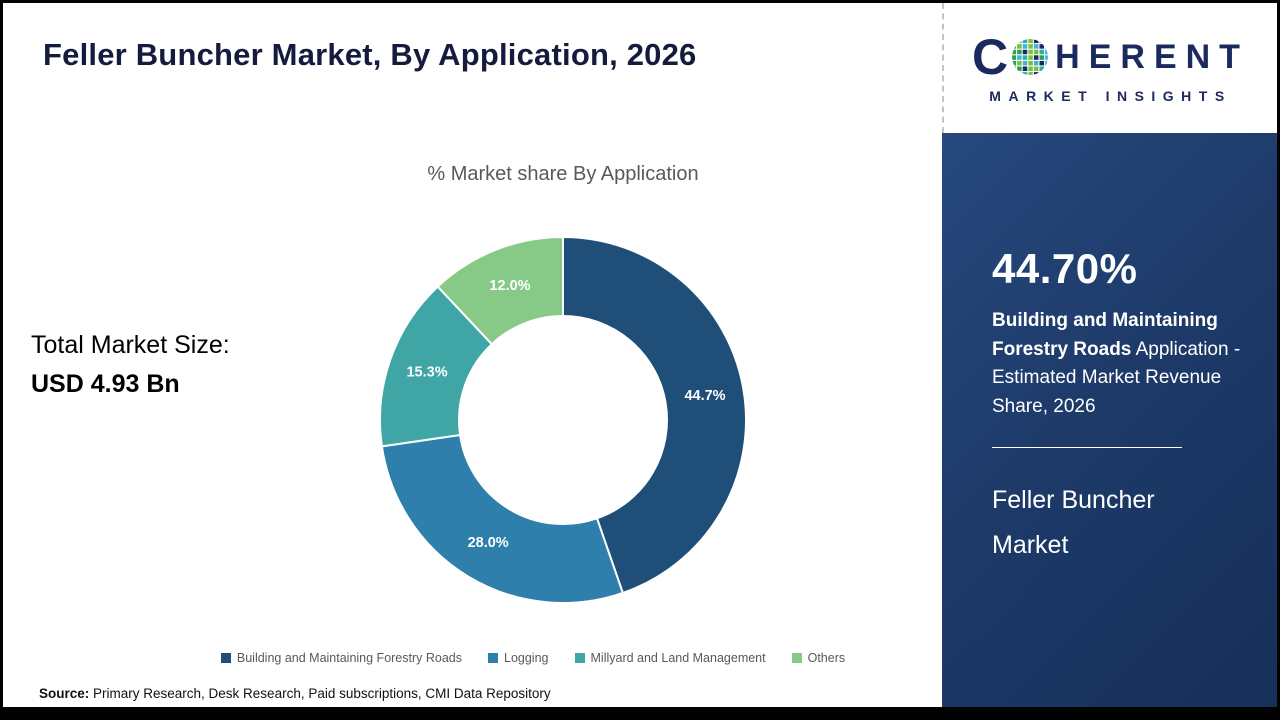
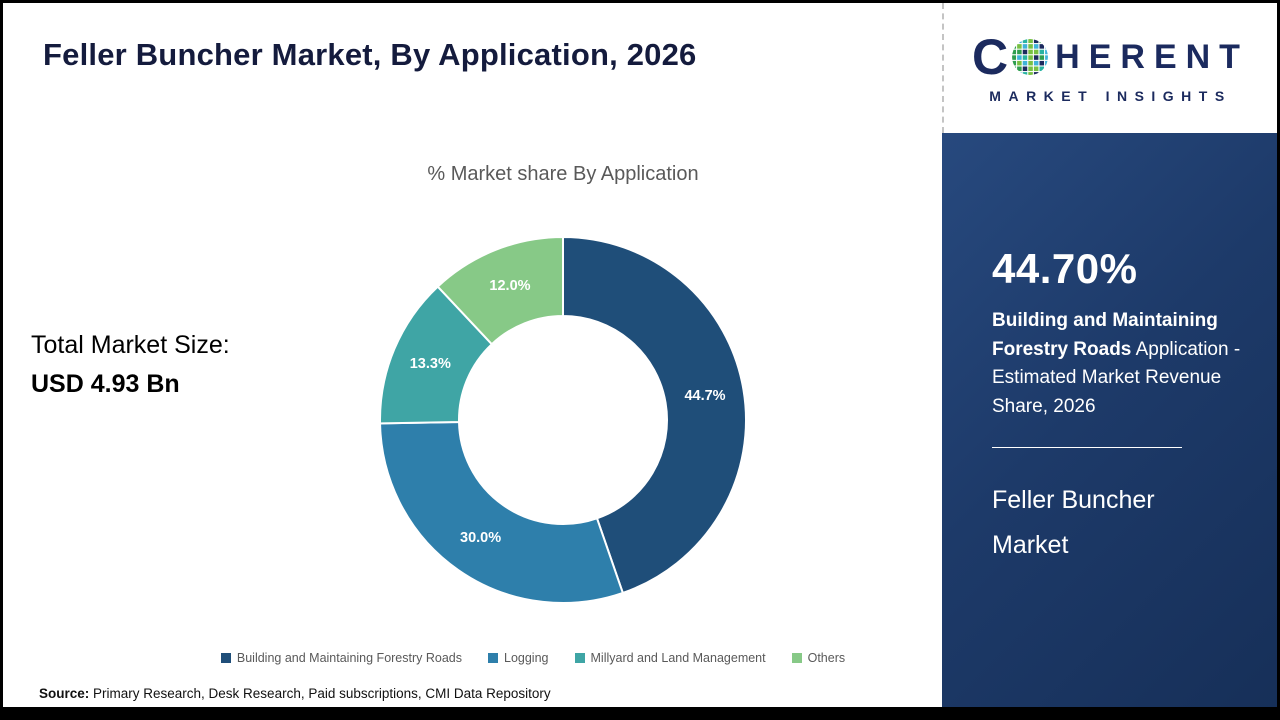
Logging: 28.0% -> 30.0%
Millyard and Land Management: 15.3% -> 13.3%
